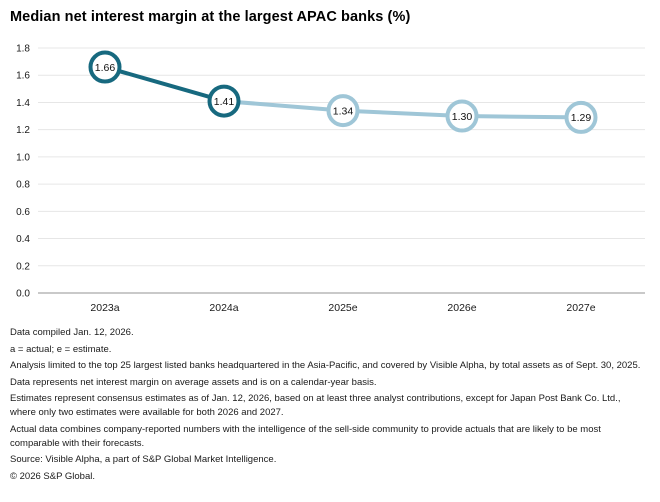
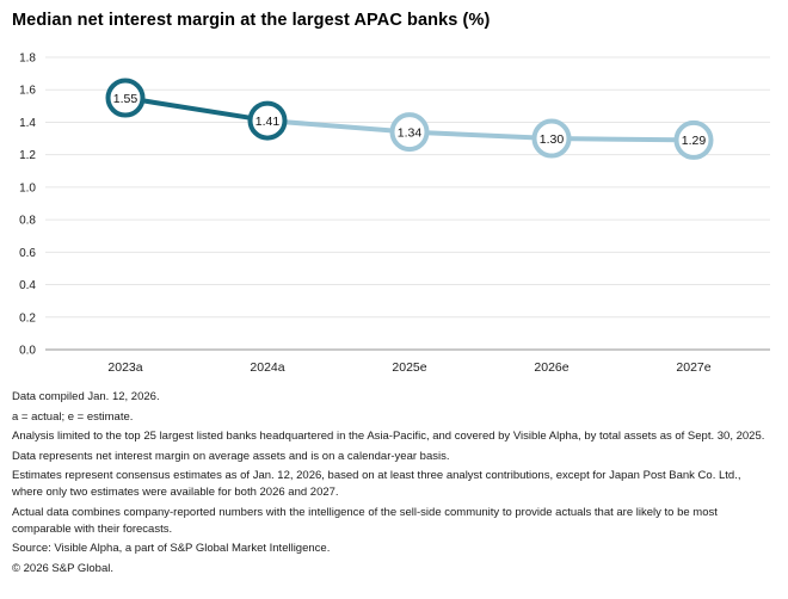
2023a: 1.66 -> 1.55
